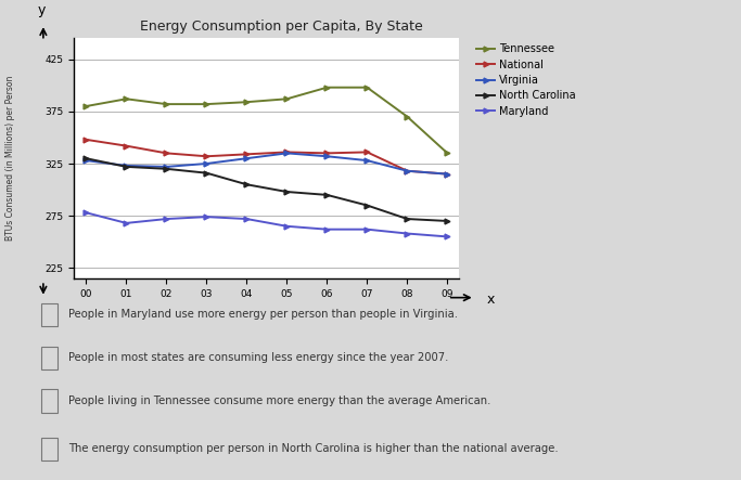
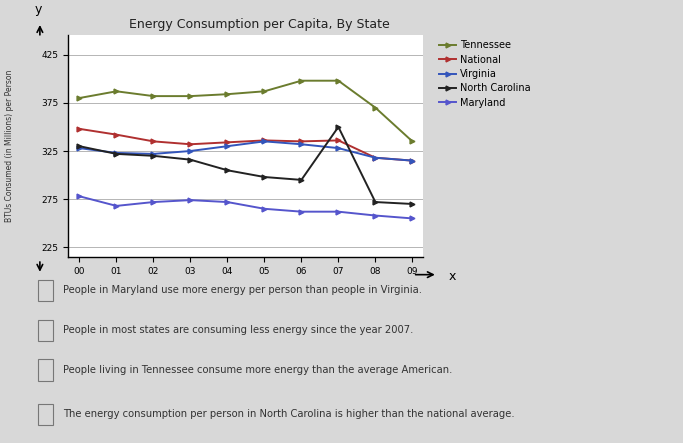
North Carolina/07: 285 -> 350
